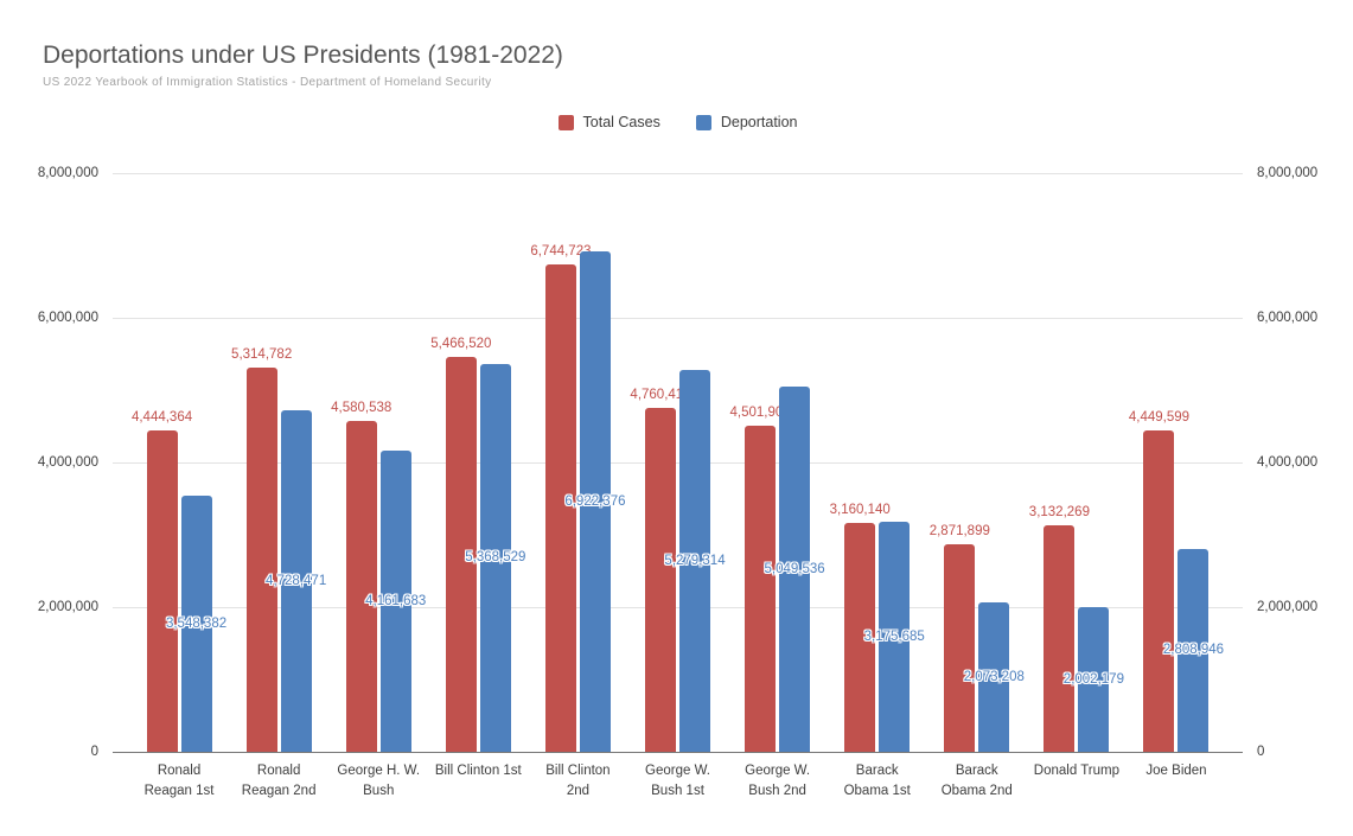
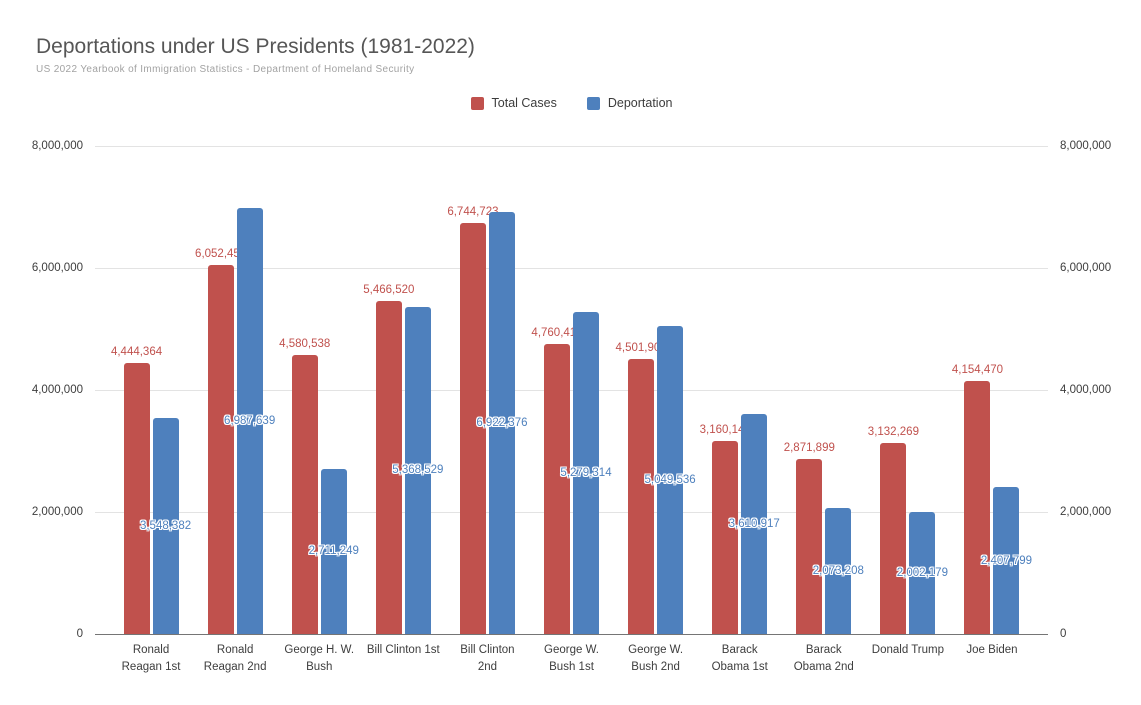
Total Cases/Ronald Reagan 2nd: 5,314,782 -> 6,052,450
Deportation/Ronald Reagan 2nd: 4,728,471 -> 6,987,639
Deportation/George H. W. Bush: 4,161,683 -> 2,711,249
Deportation/Barack Obama 1st: 3,175,685 -> 3,610,917
Total Cases/Joe Biden: 4,449,599 -> 4,154,470
Deportation/Joe Biden: 2,808,946 -> 2,407,799
